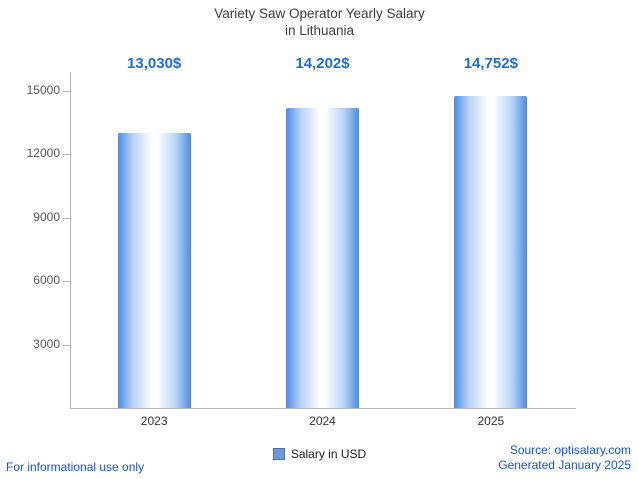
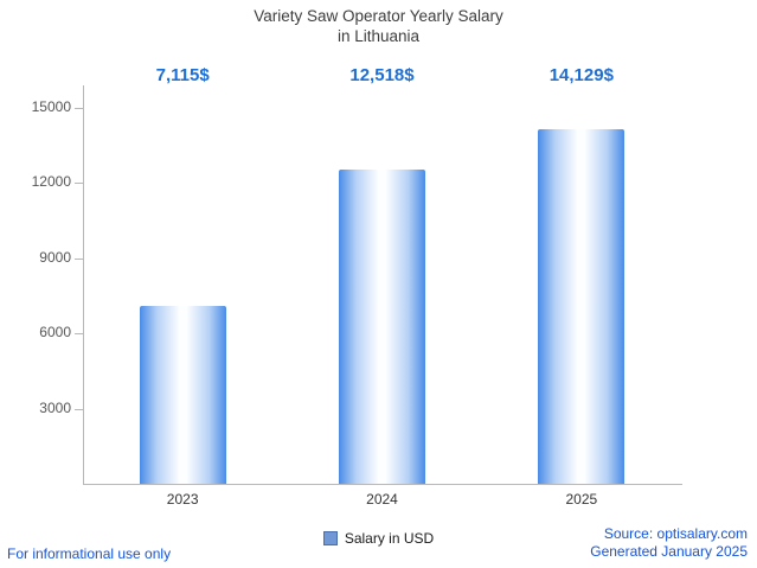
2023: 13,030 -> 7,115
2024: 14,202 -> 12,518
2025: 14,752 -> 14,129
